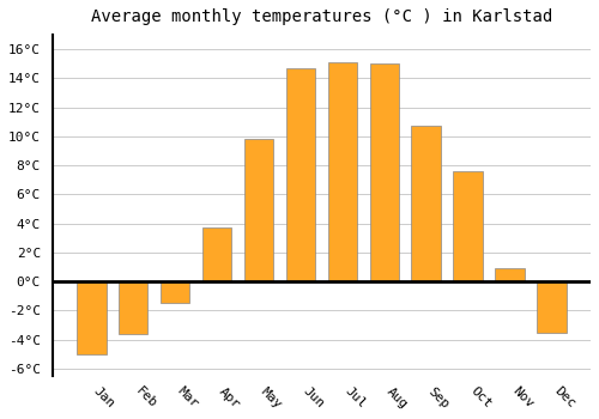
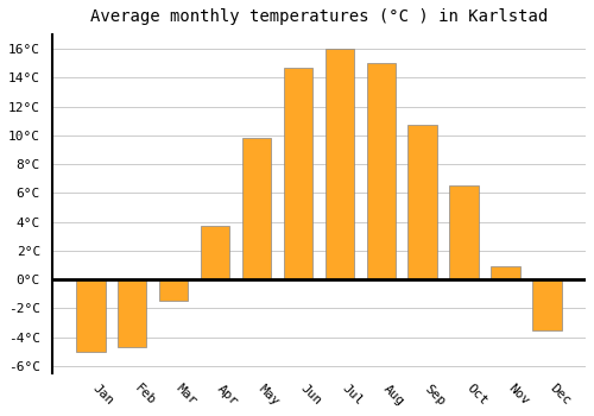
Feb: -3.6°C -> -4.7°C
Jul: 15.1°C -> 16.0°C
Oct: 7.6°C -> 6.5°C
